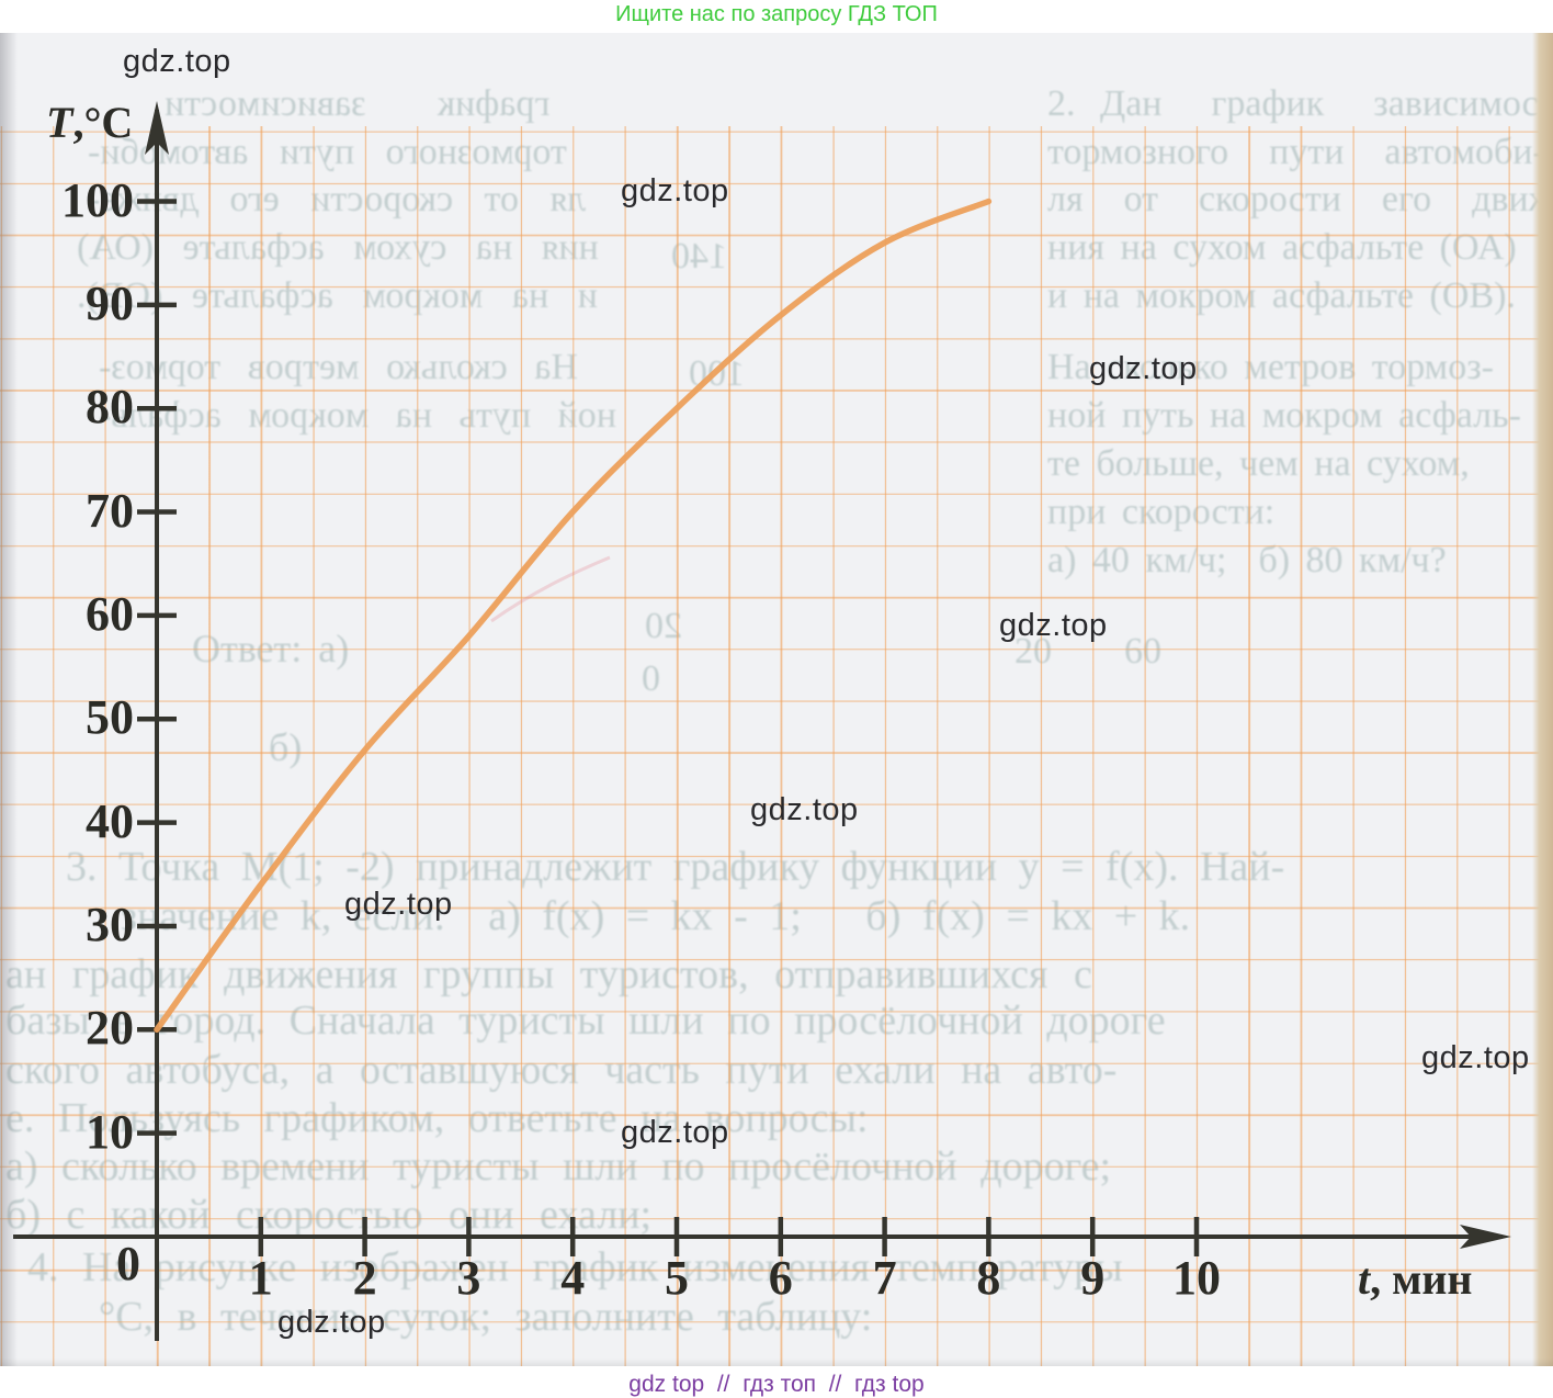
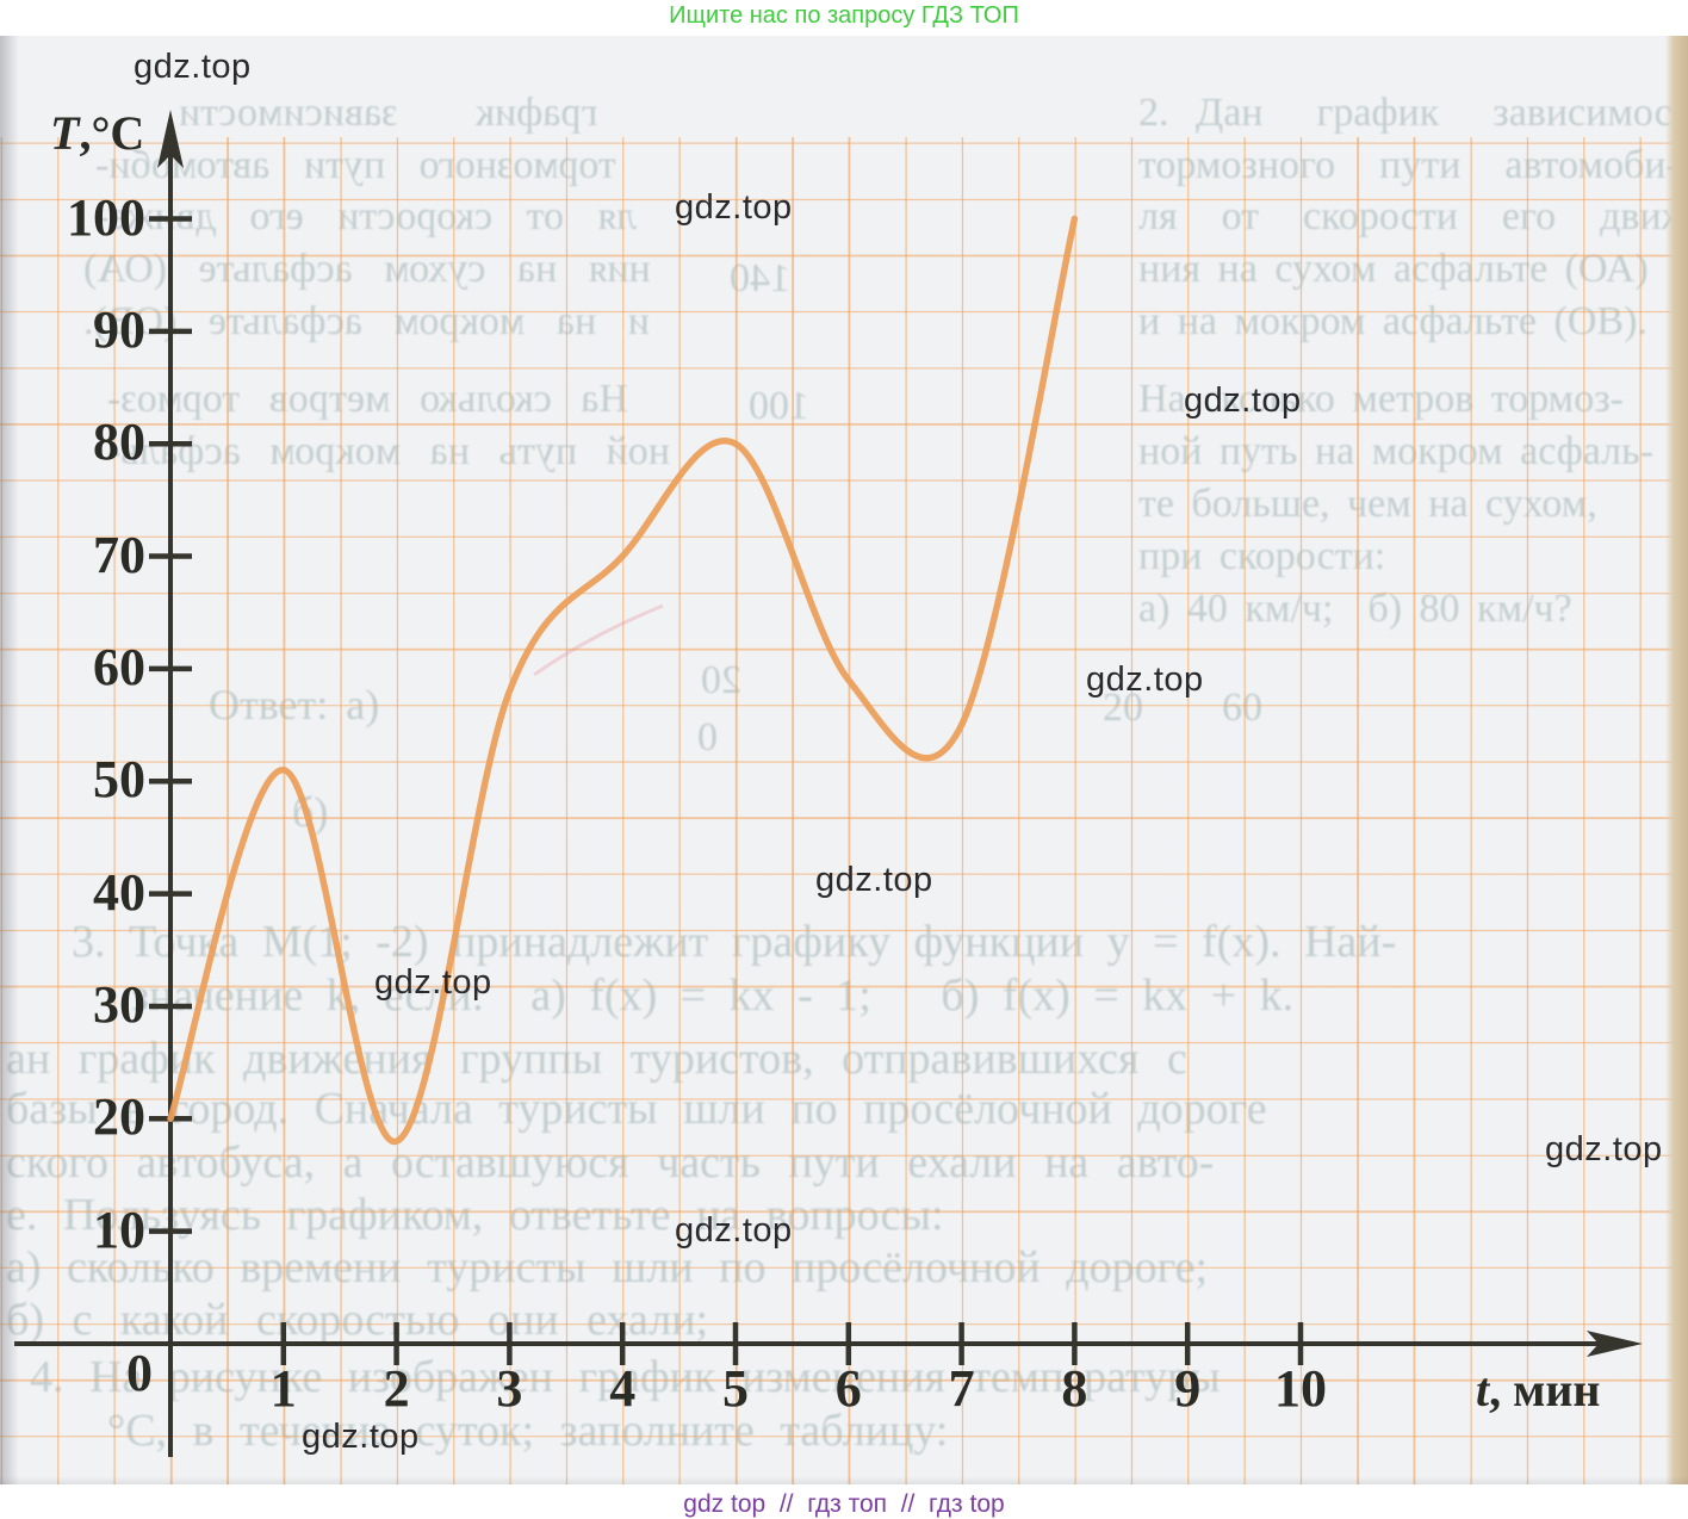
1: 34 -> 51
2: 47 -> 18
6: 89 -> 59
7: 96 -> 55
